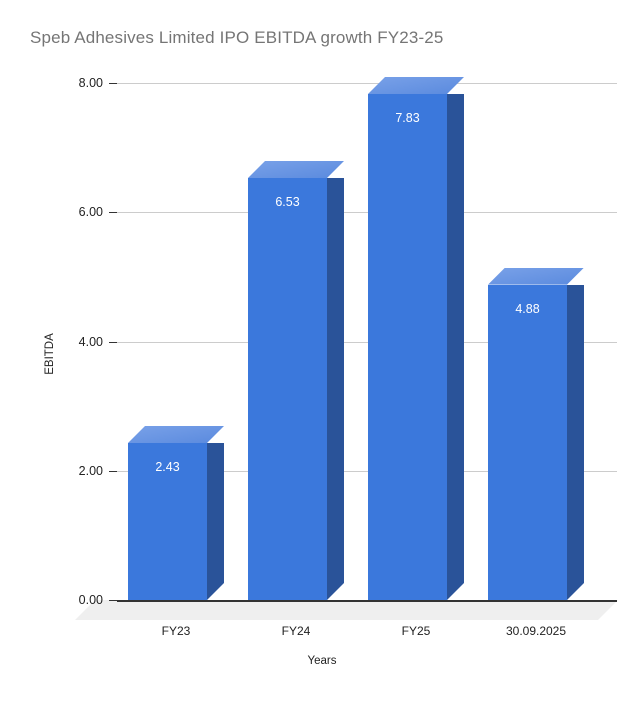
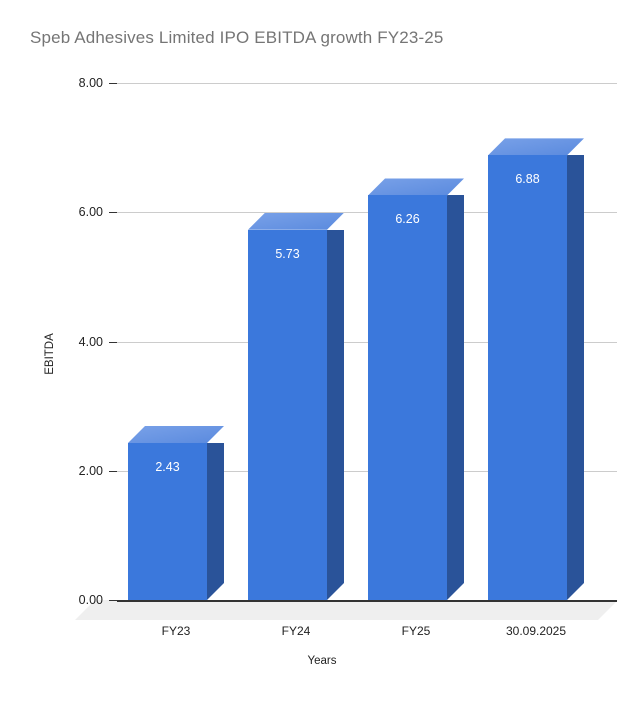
FY24: 6.53 -> 5.73
FY25: 7.83 -> 6.26
30.09.2025: 4.88 -> 6.88
